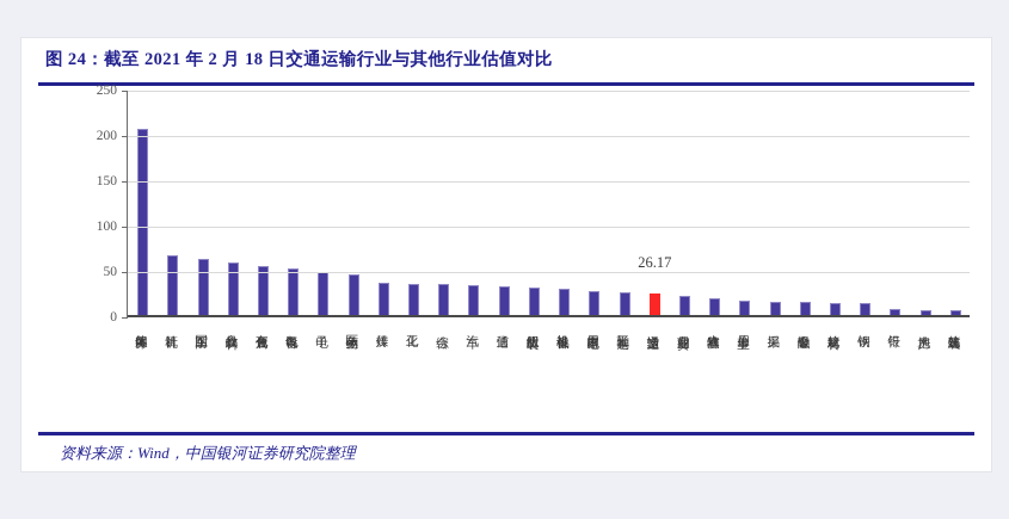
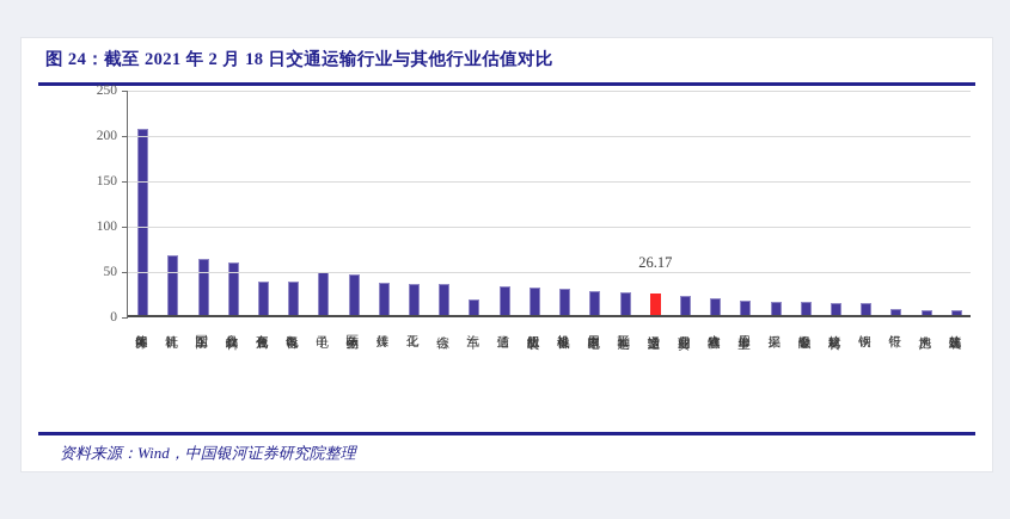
有色金属: 60 -> 40
电气设备: 50 -> 40
汽车: 40 -> 20
